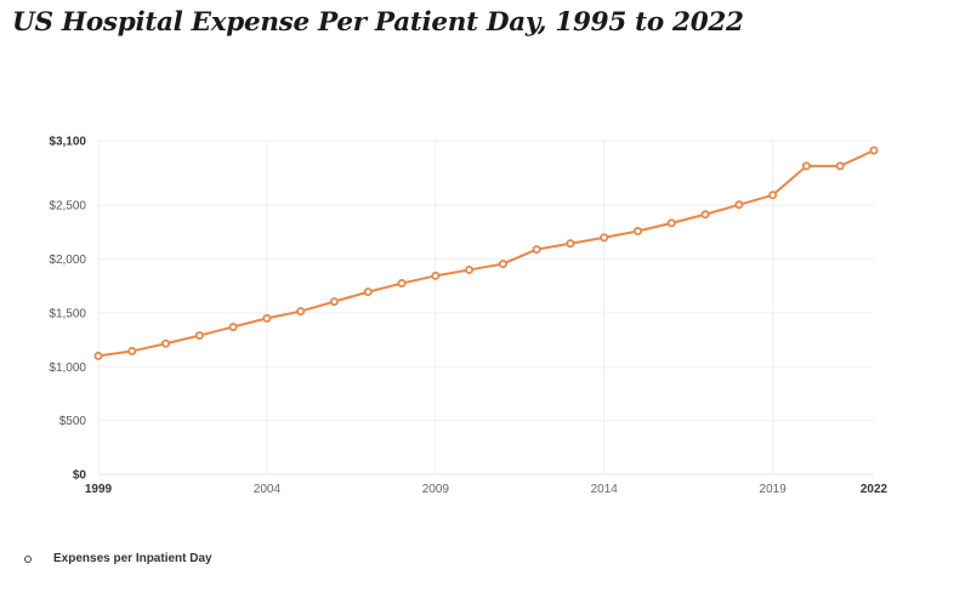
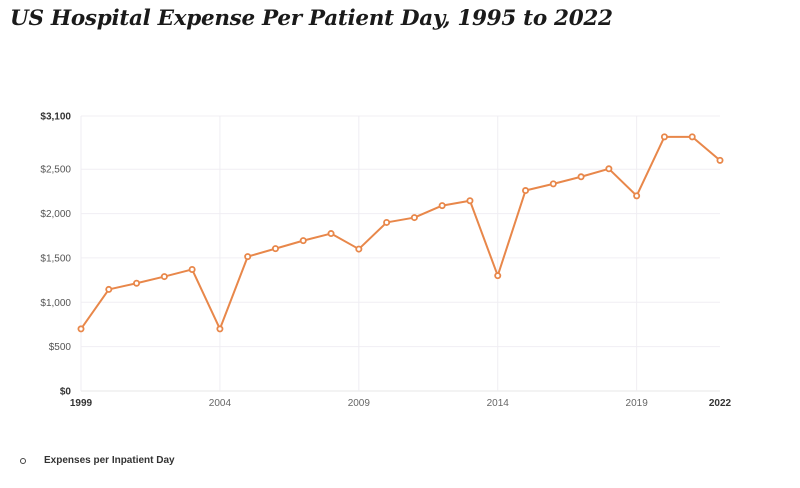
1999: $1100 -> $700
2004: $1400 -> $700
2009: $1800 -> $1600
2014: $2200 -> $1300
2019: $2600 -> $2200
2022: $3000 -> $2600
